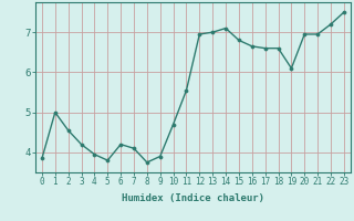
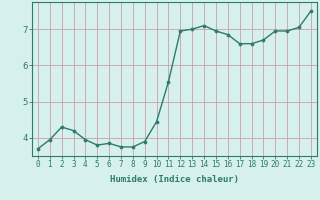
0: 3.85 -> 3.70
1: 5.00 -> 3.95
2: 4.55 -> 4.30
6: 4.20 -> 3.85
7: 4.10 -> 3.75
10: 4.70 -> 4.45
15: 6.80 -> 6.95
16: 6.65 -> 6.85
19: 6.10 -> 6.70
22: 7.20 -> 7.05
